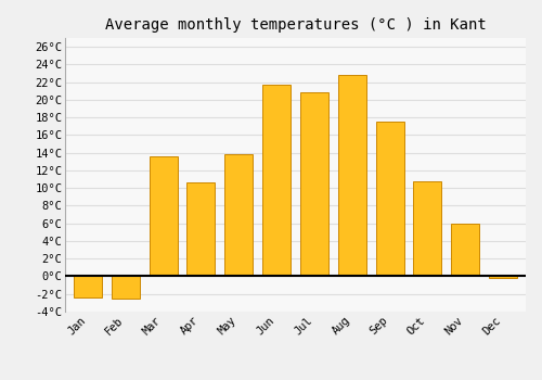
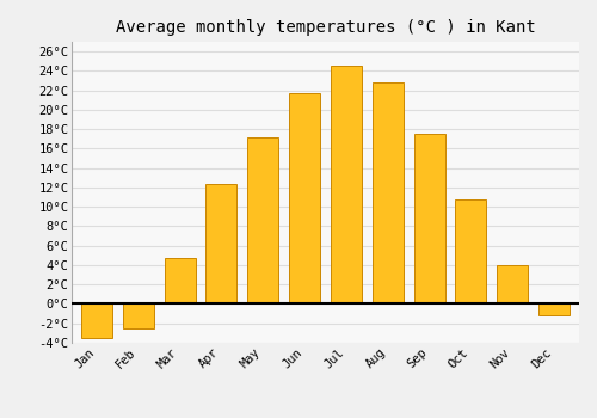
Jan: -2.4°C -> -3.5°C
Mar: 13.6°C -> 4.7°C
Apr: 10.6°C -> 12.3°C
May: 13.8°C -> 17.1°C
Jul: 20.8°C -> 24.5°C
Nov: 6.0°C -> 4.0°C
Dec: -0.2°C -> -1.2°C
